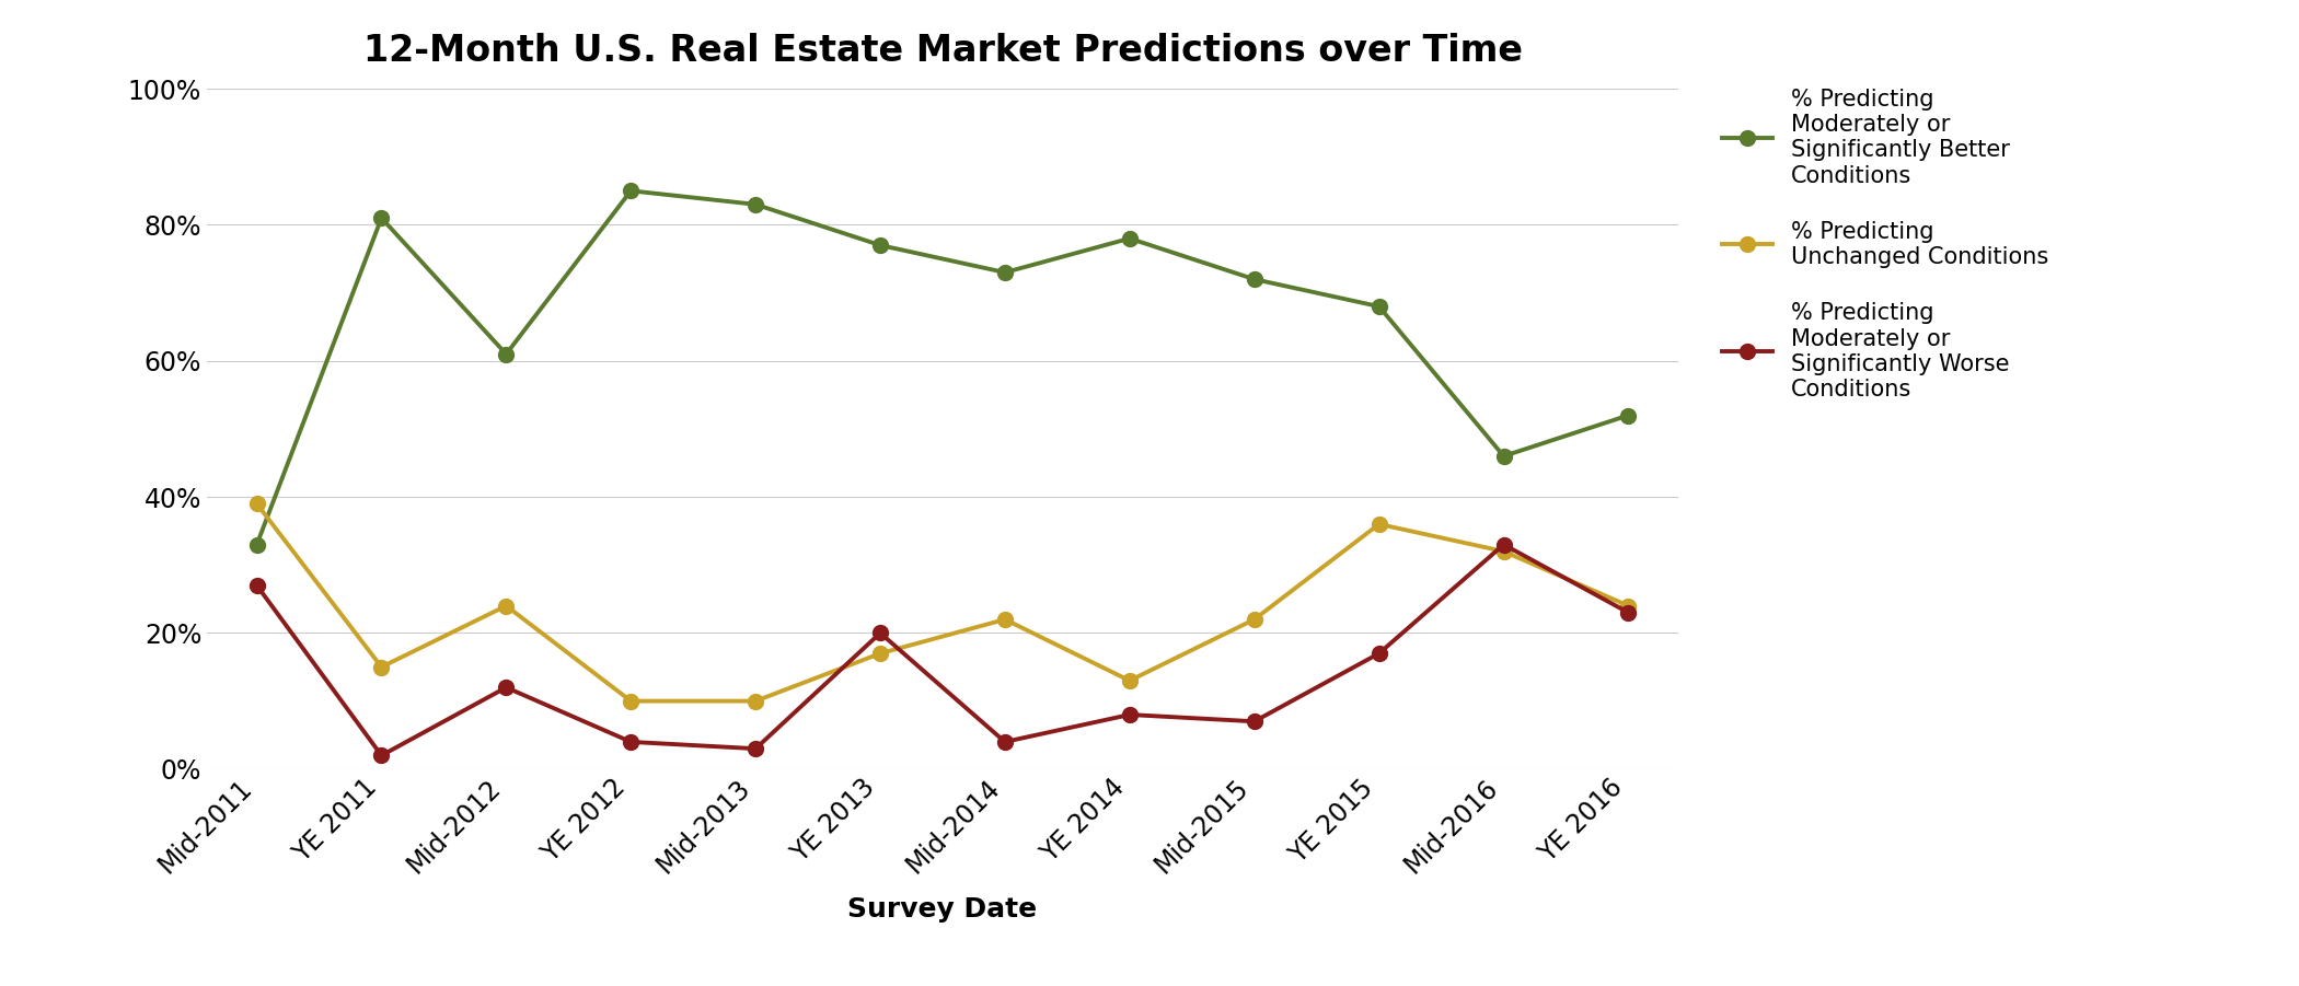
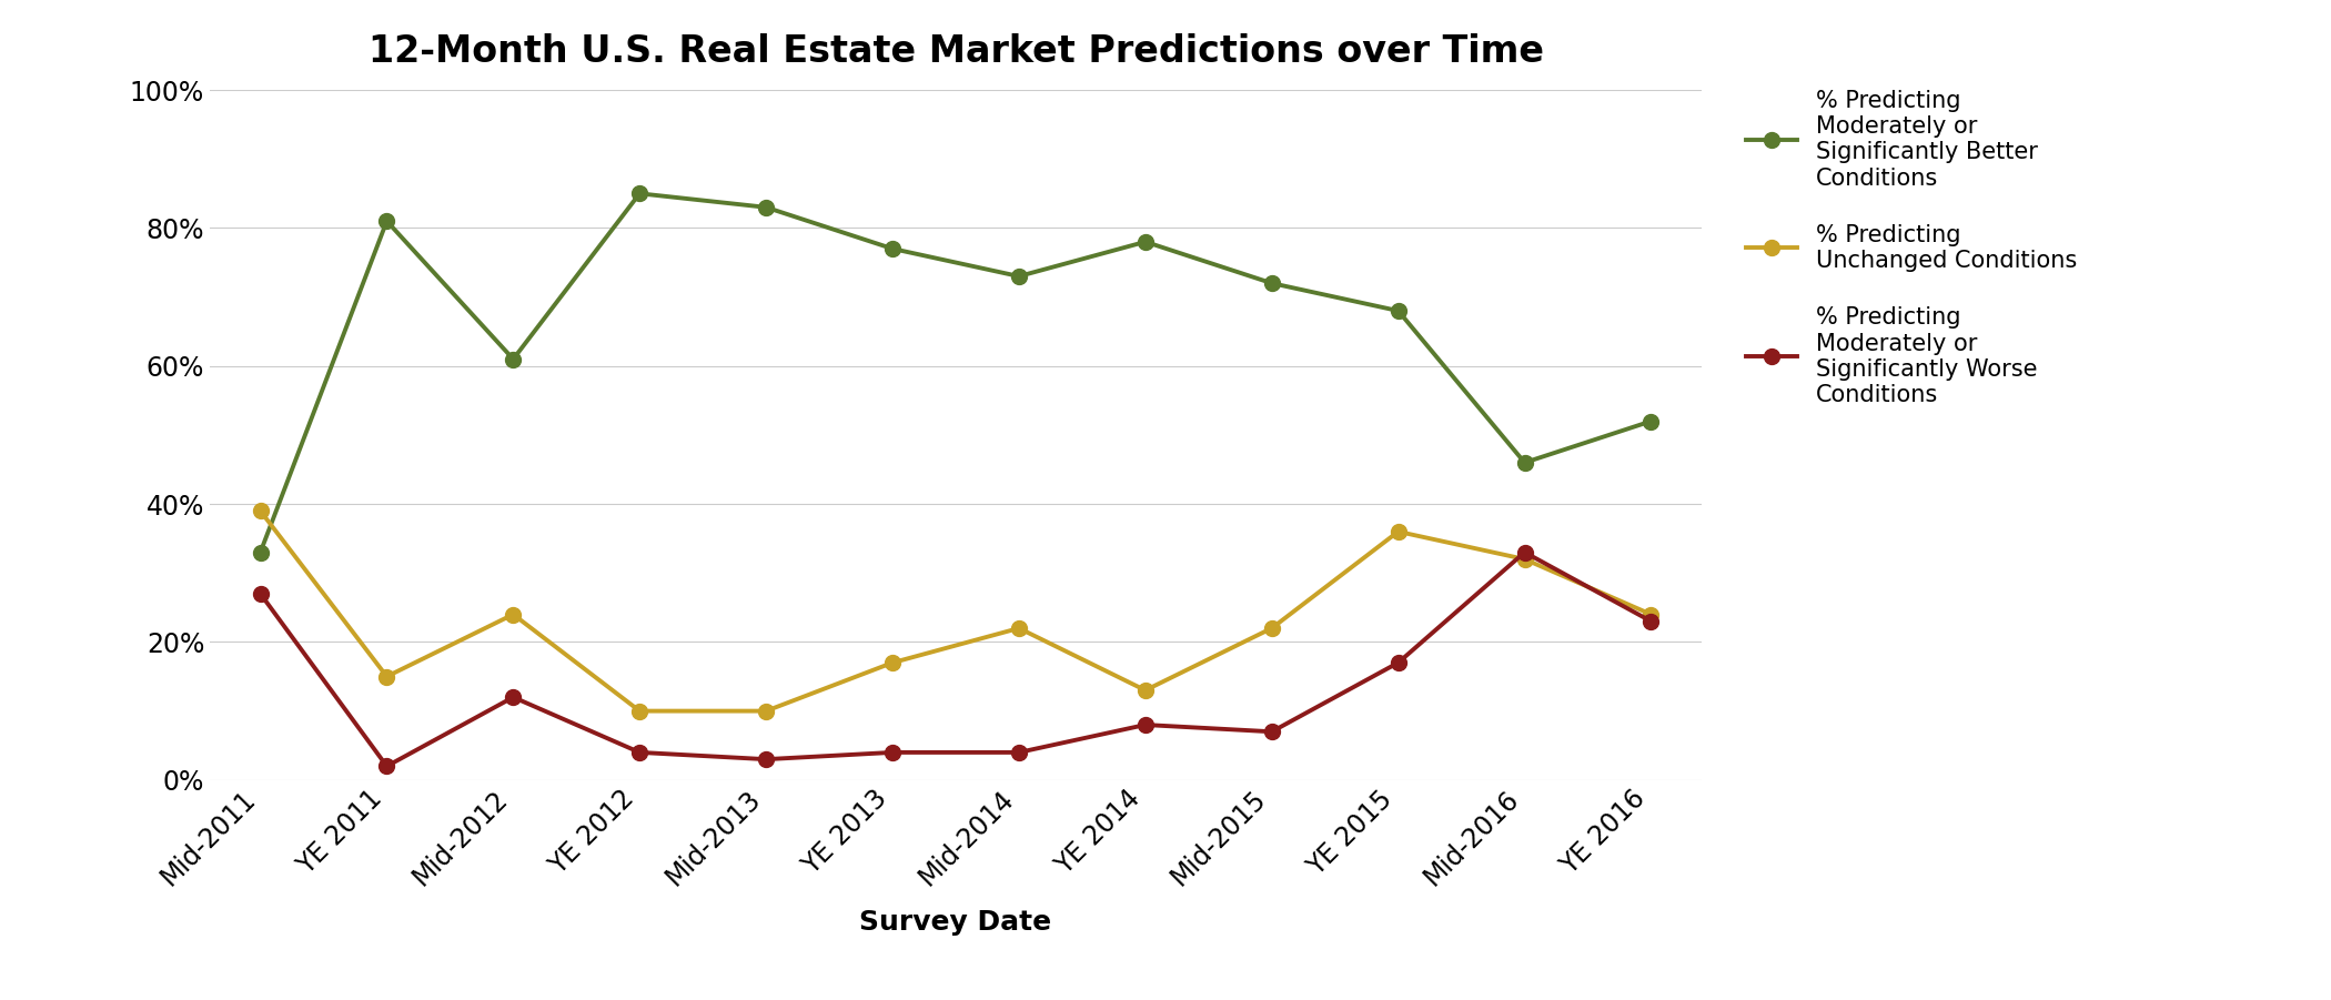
% Predicting Moderately or Significantly Worse Conditions/YE 2013: 20% -> 4%
